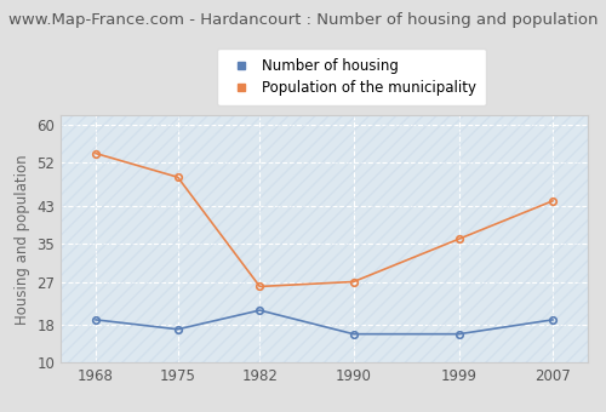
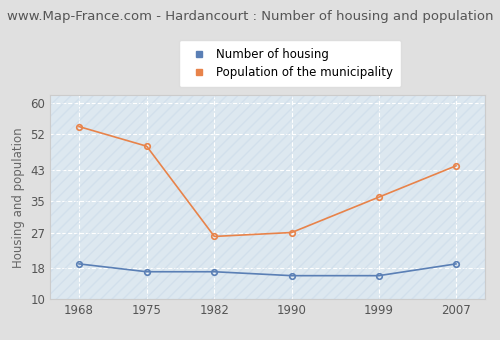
Number of housing/1982: 21 -> 17
